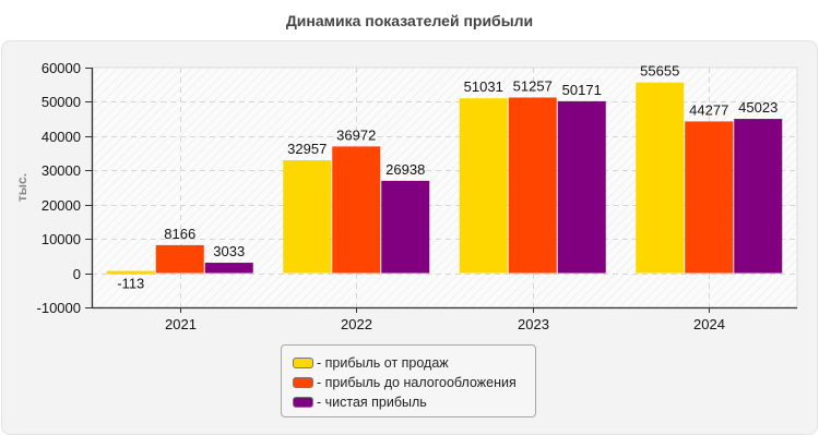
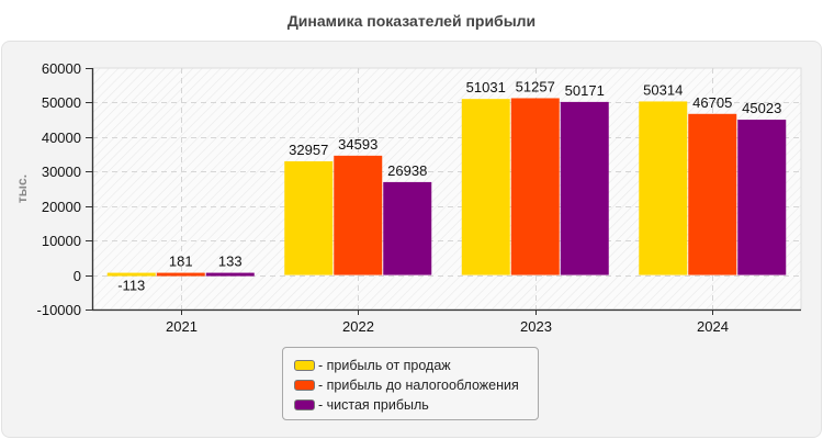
- прибыль до налогообложения/2021: 8166 -> 181
- чистая прибыль/2021: 3033 -> 133
- прибыль до налогообложения/2022: 36972 -> 34593
- прибыль от продаж/2024: 55655 -> 50314
- прибыль до налогообложения/2024: 44277 -> 46705
